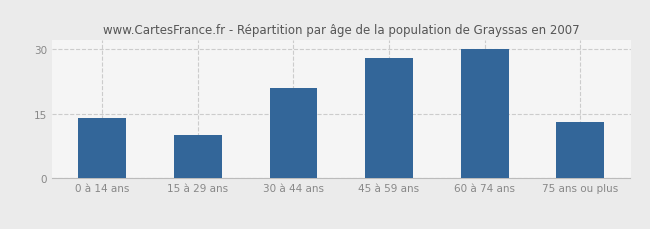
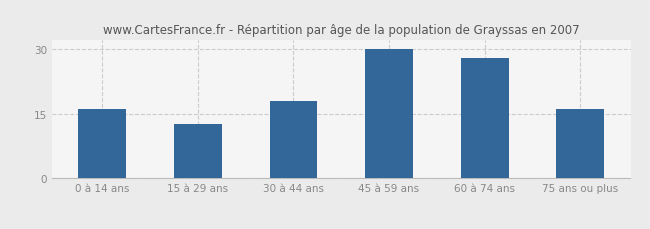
0 à 14 ans: 14.0 -> 16.0
15 à 29 ans: 10.0 -> 12.5
30 à 44 ans: 21.0 -> 18.0
45 à 59 ans: 28.0 -> 30.0
60 à 74 ans: 30.0 -> 28.0
75 ans ou plus: 13.0 -> 16.0
